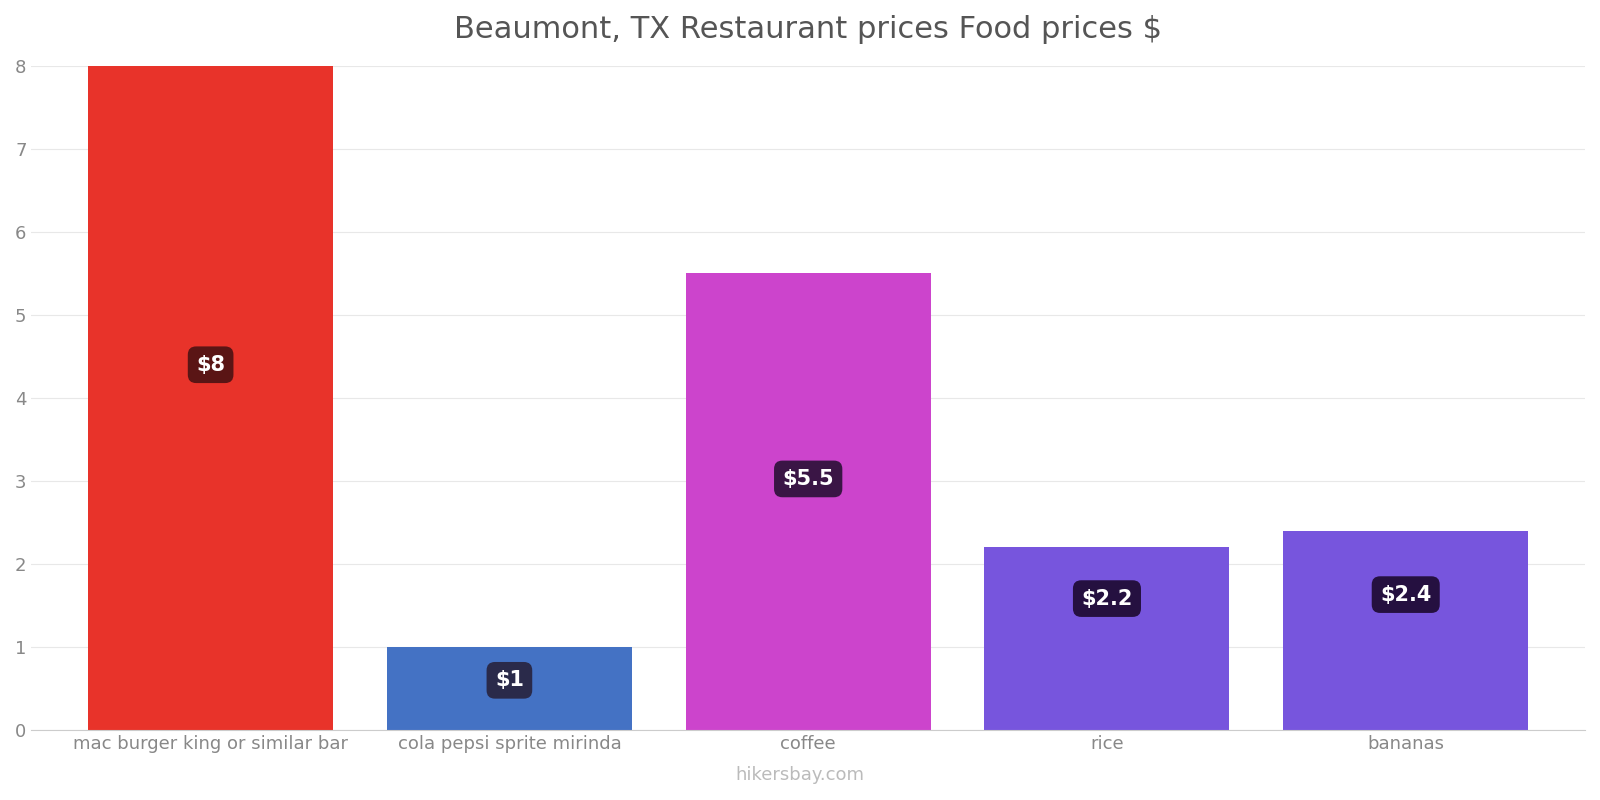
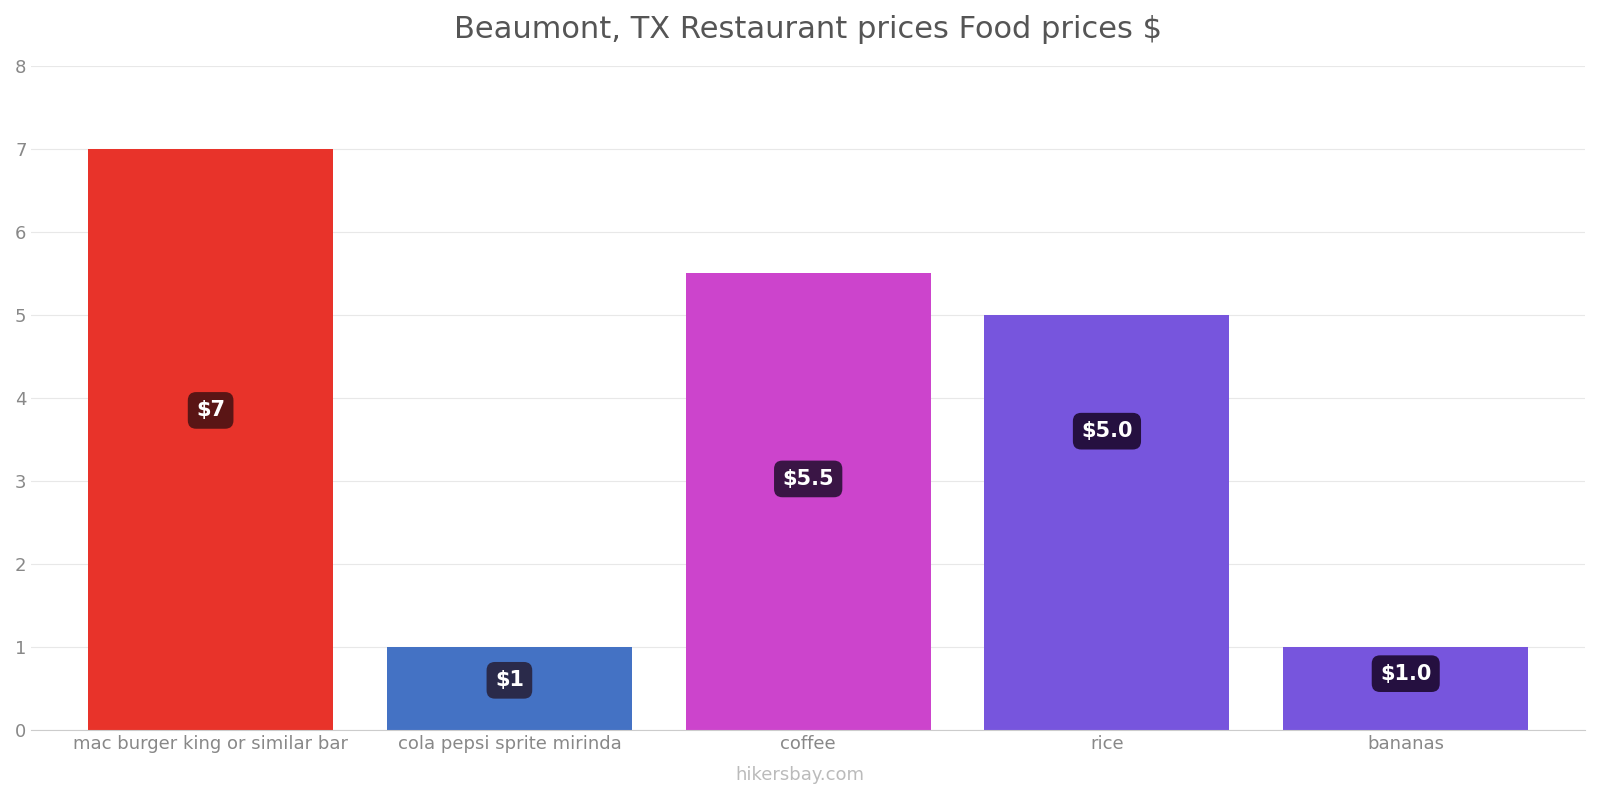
mac burger king or similar bar: $8 -> $7
rice: $2.2 -> $5.0
bananas: $2.4 -> $1.0
